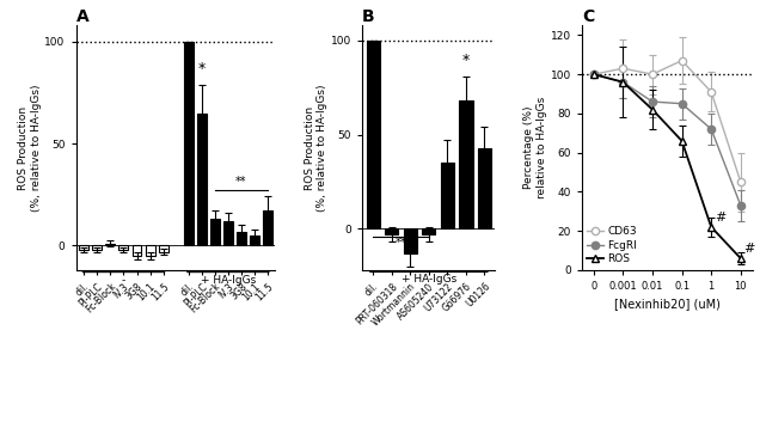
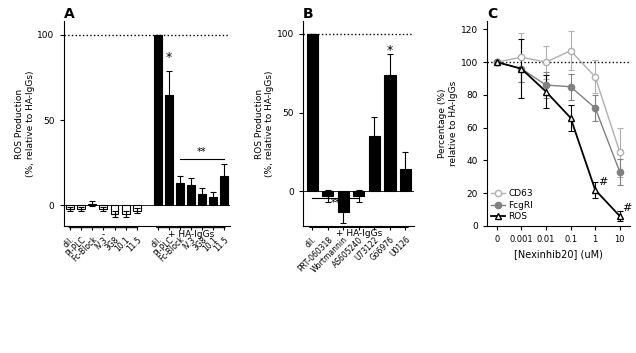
B/Gö6976: 68 -> 74
B/U0126: 43 -> 14
